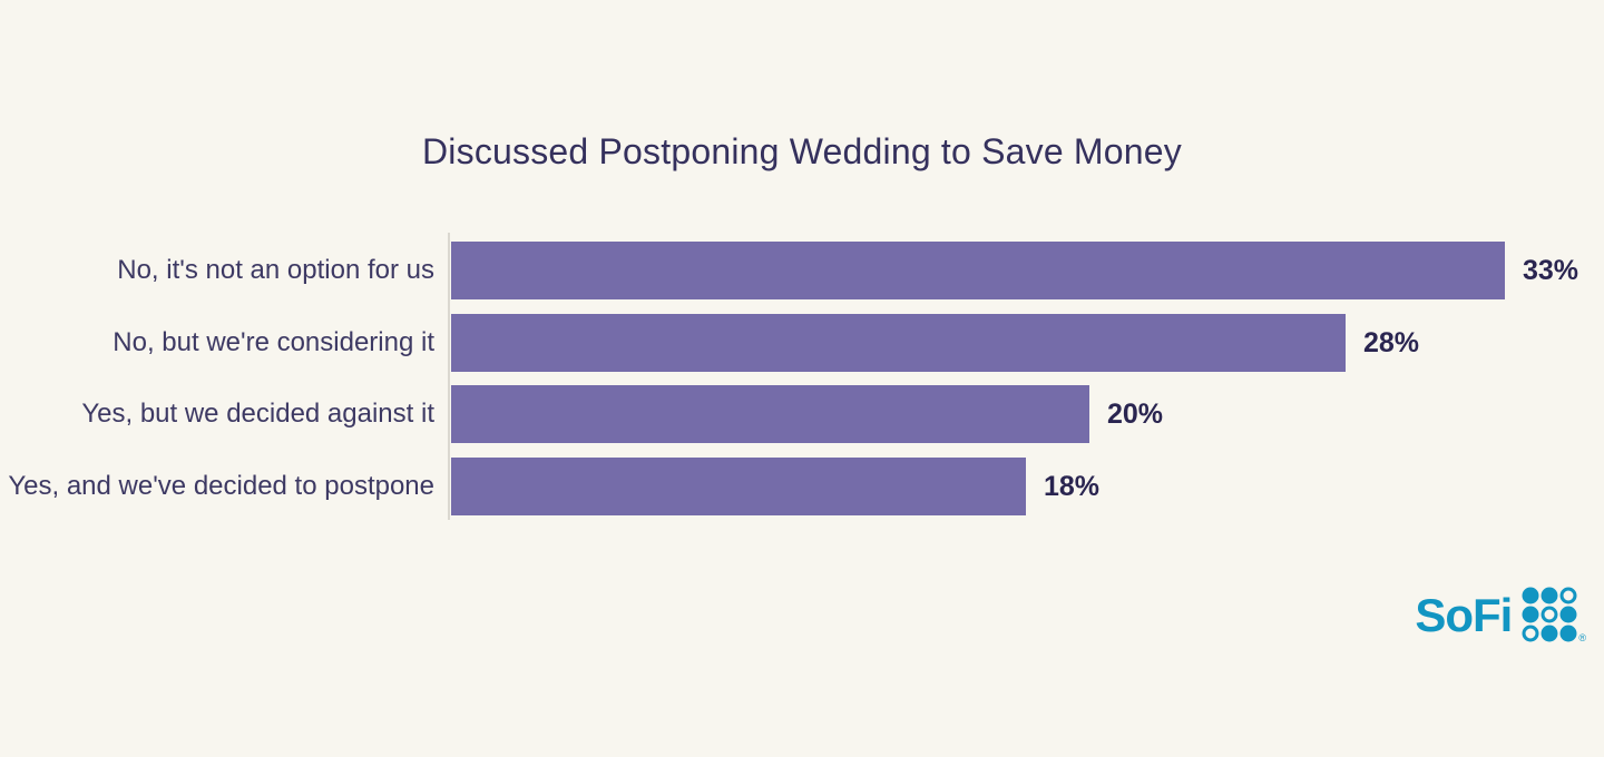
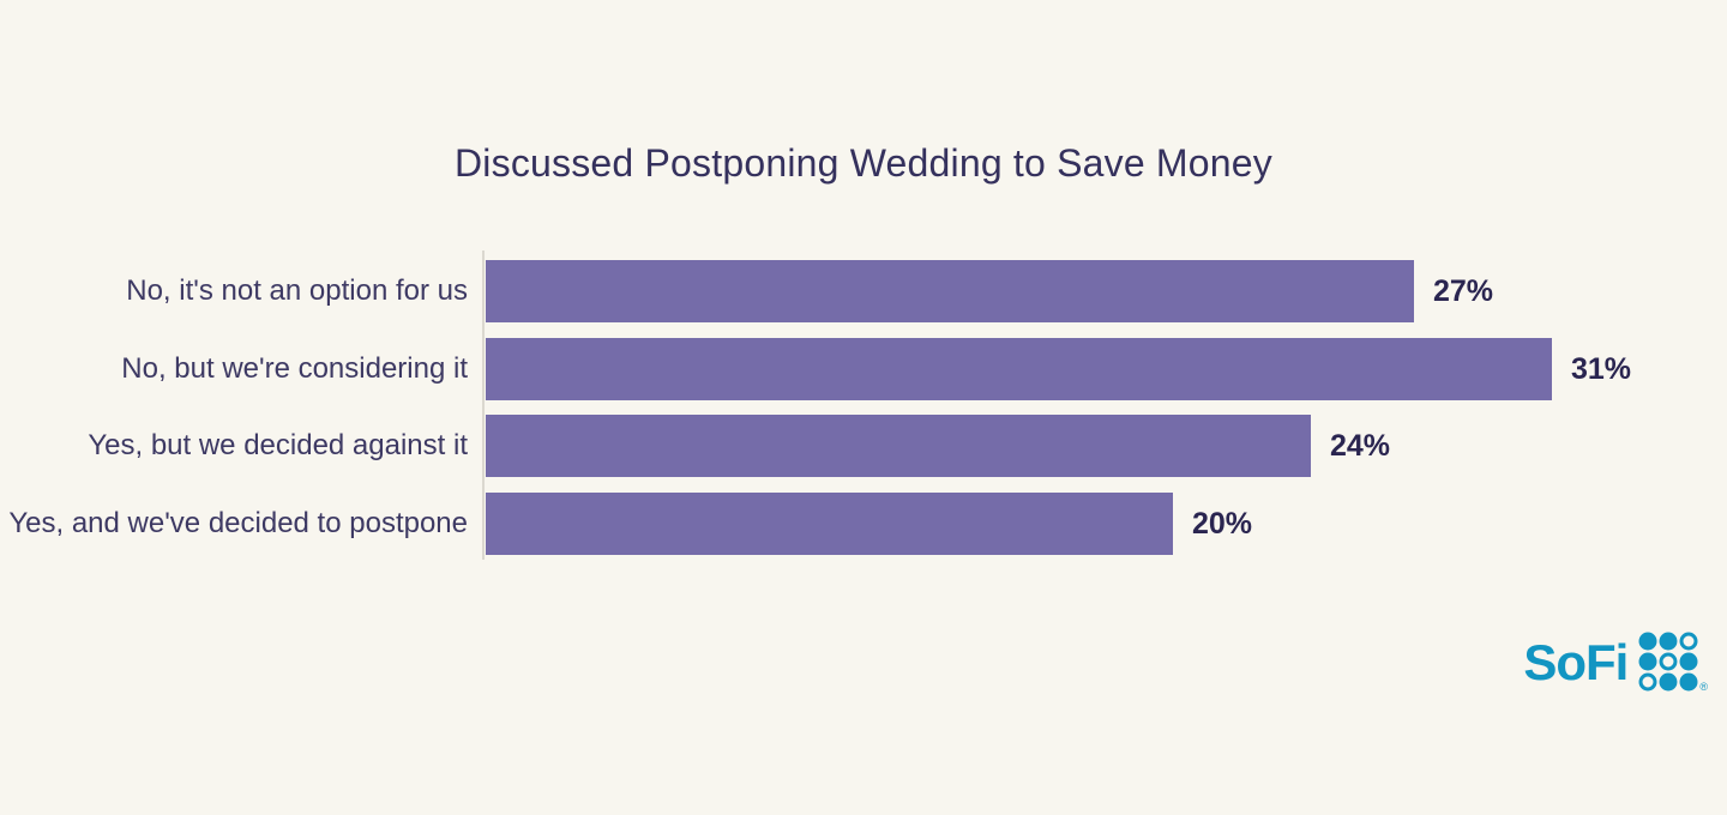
No, it's not an option for us: 33% -> 27%
No, but we're considering it: 28% -> 31%
Yes, but we decided against it: 20% -> 24%
Yes, and we've decided to postpone: 18% -> 20%
